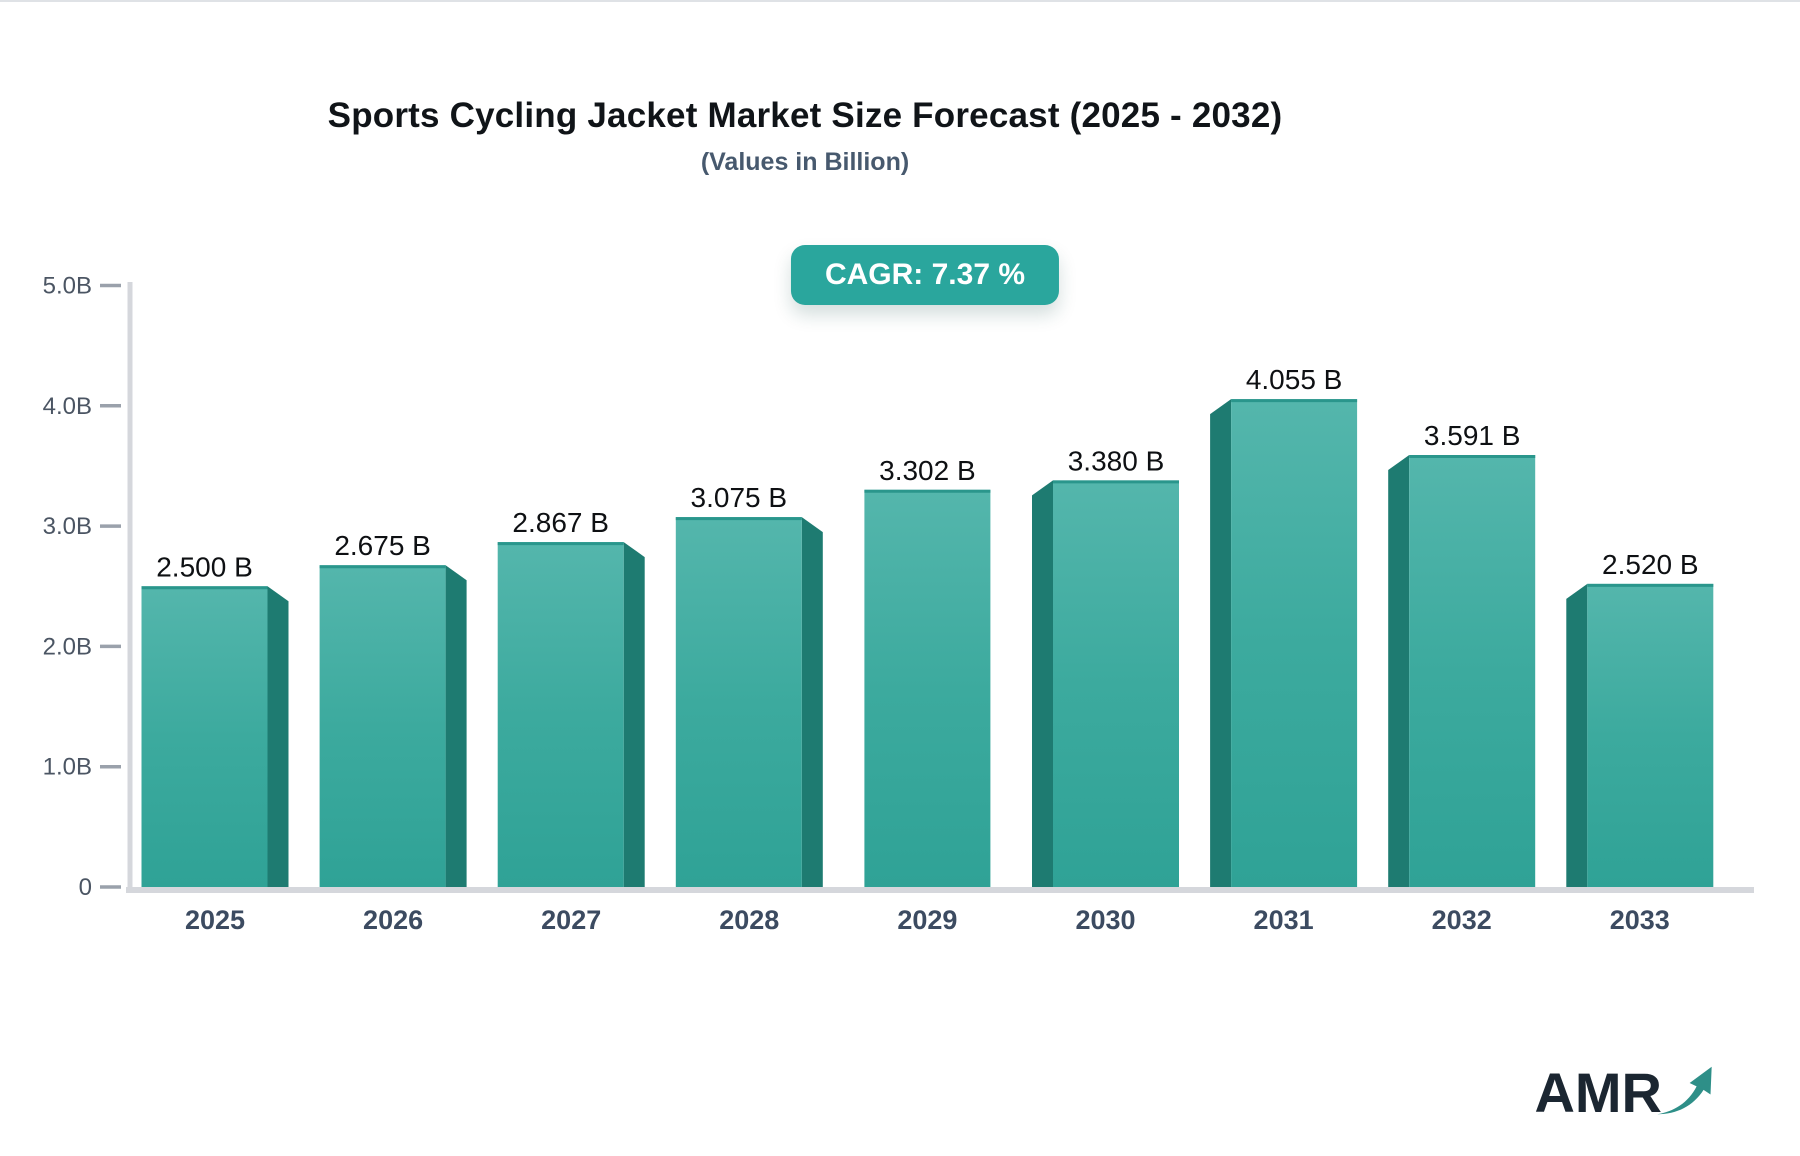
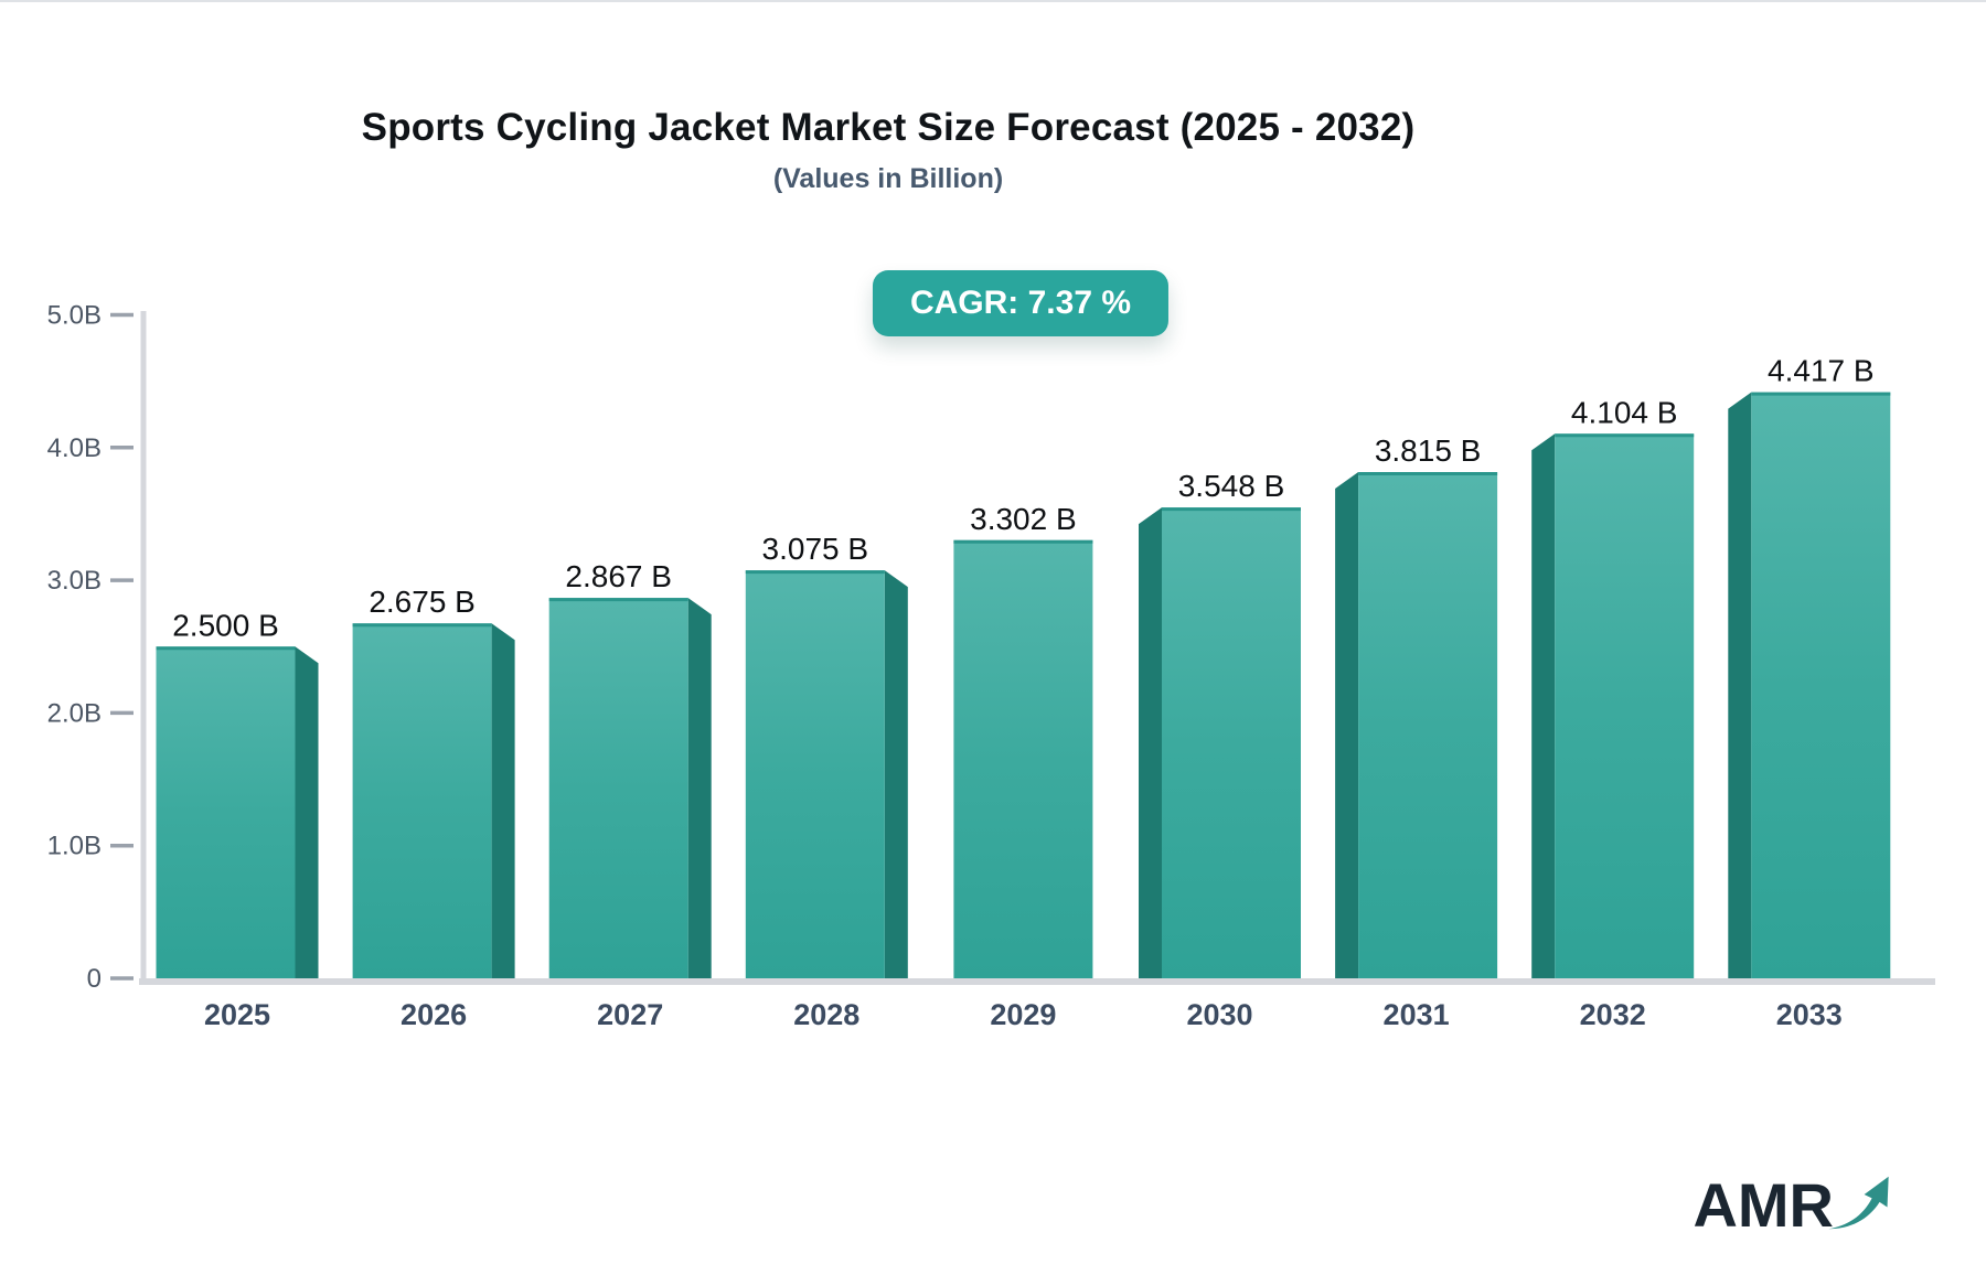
2030: 3.380 -> 3.548
2031: 4.055 -> 3.815
2032: 3.591 -> 4.104
2033: 2.520 -> 4.417
